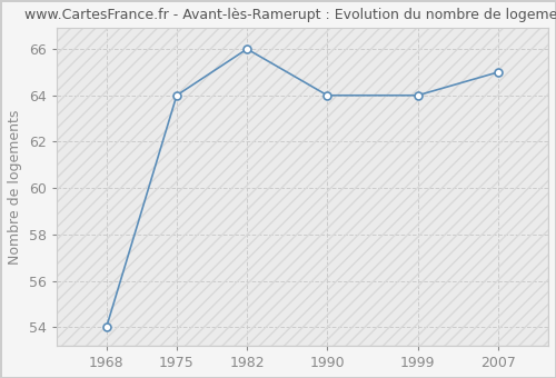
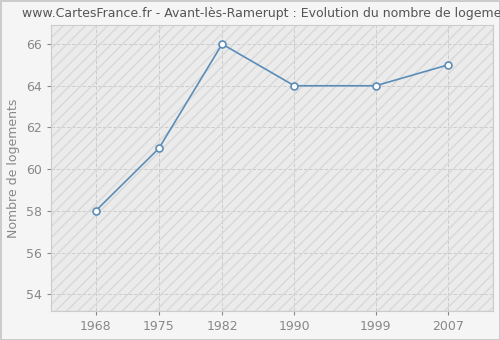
1968: 54 -> 58
1975: 64 -> 61
